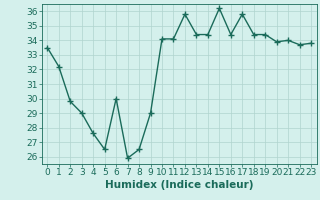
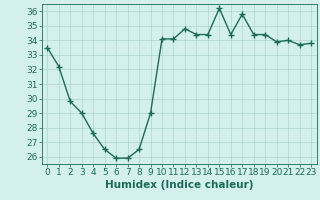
6: 30.0 -> 25.9
12: 35.8 -> 34.8
